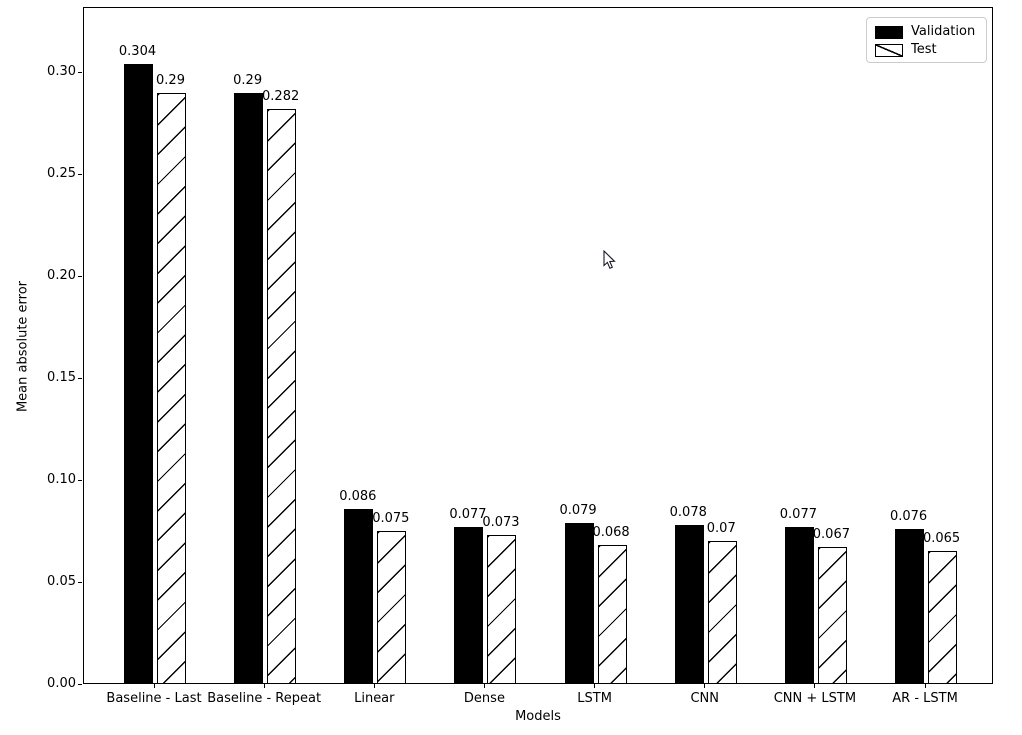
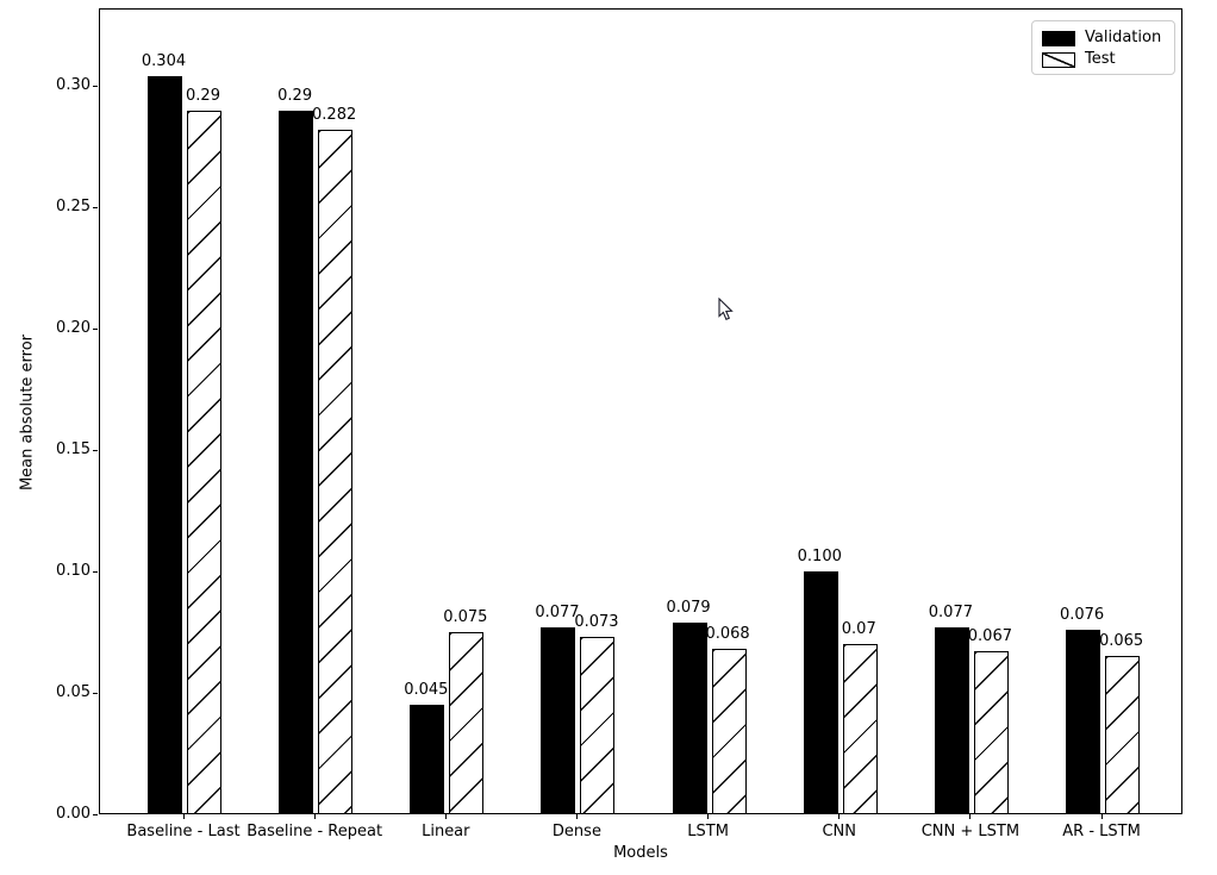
Validation/Linear: 0.086 -> 0.045
Validation/CNN: 0.078 -> 0.100
